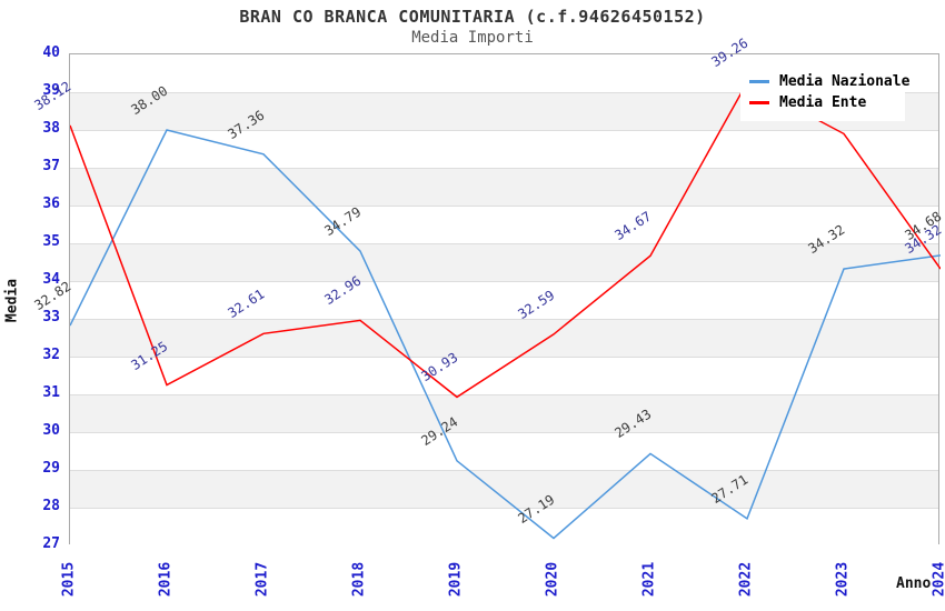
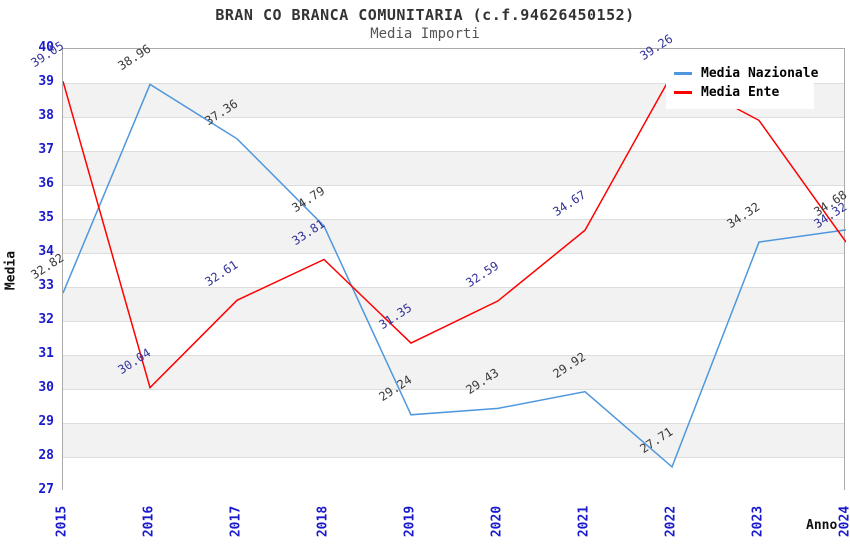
Media Ente/2015: 38.12 -> 39.05
Media Nazionale/2016: 38.00 -> 38.96
Media Ente/2016: 31.25 -> 30.04
Media Ente/2018: 32.96 -> 33.81
Media Ente/2019: 30.93 -> 31.35
Media Nazionale/2020: 27.19 -> 29.43
Media Nazionale/2021: 29.43 -> 29.92
